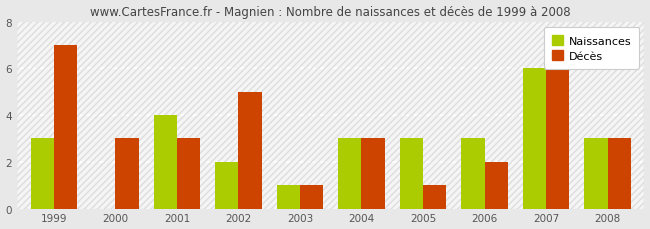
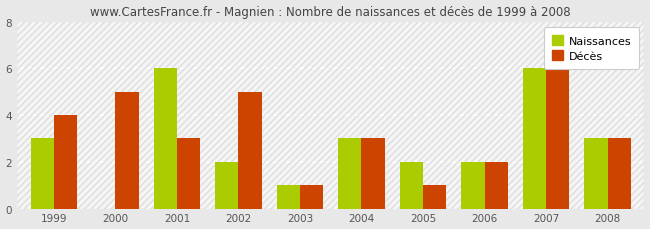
Décès/1999: 7 -> 4
Décès/2000: 3 -> 5
Naissances/2001: 4 -> 6
Naissances/2005: 3 -> 2
Naissances/2006: 3 -> 2
